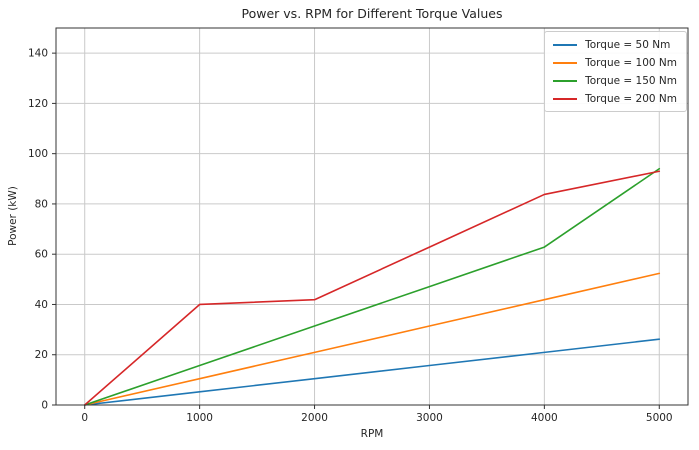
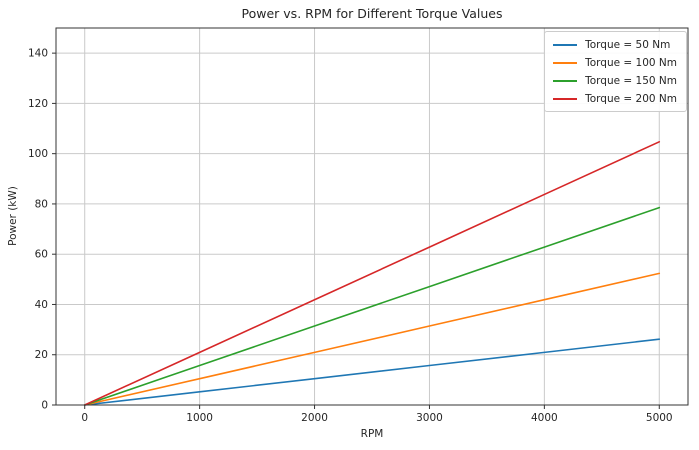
Torque = 200 Nm/1000: 40 -> 21
Torque = 150 Nm/5000: 94 -> 79
Torque = 200 Nm/5000: 93 -> 105
